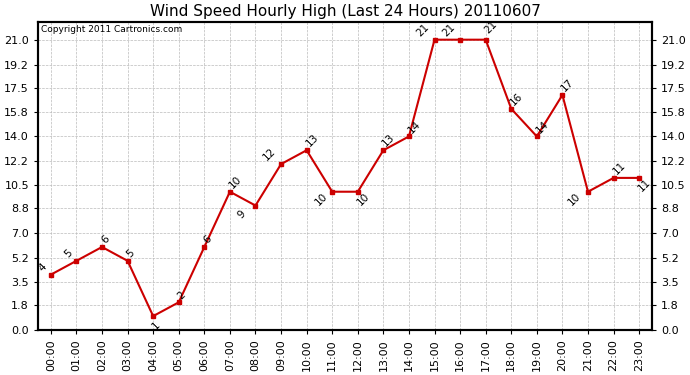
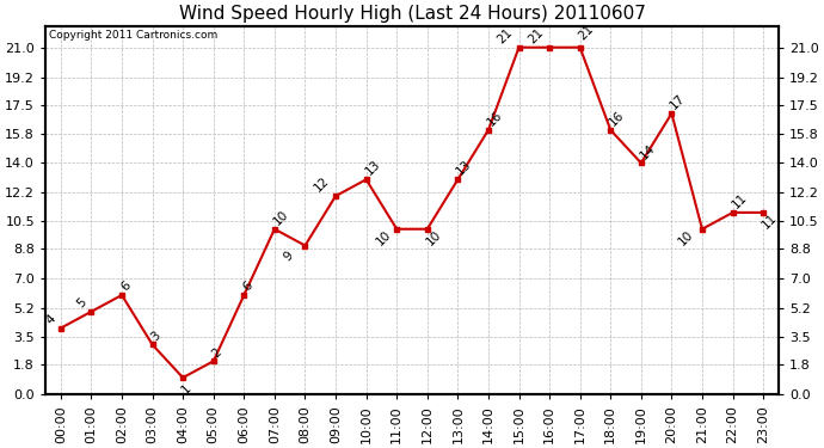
03:00: 5 -> 3
14:00: 14 -> 16
